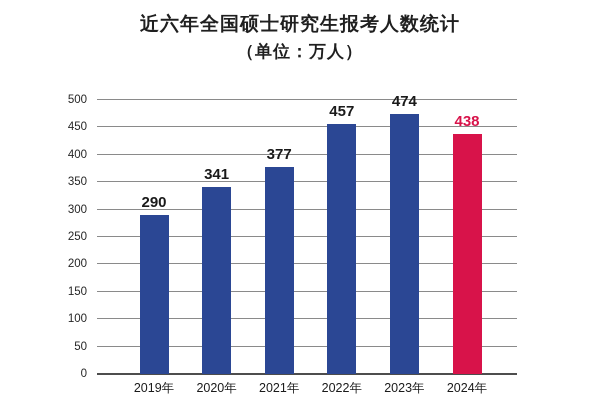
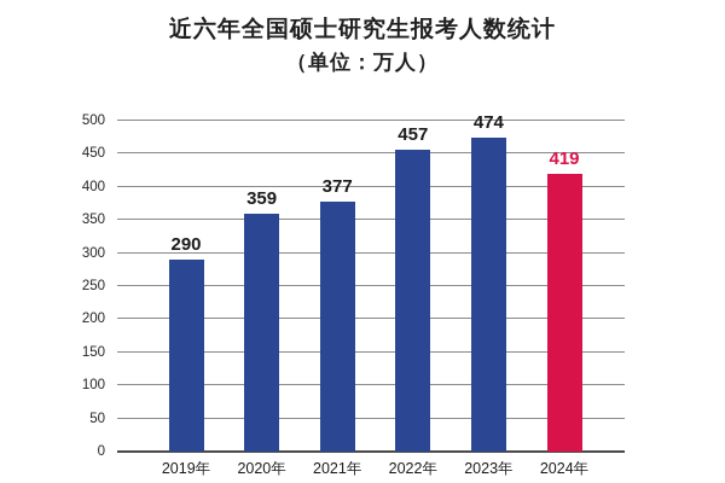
2020年: 341 -> 359
2024年: 438 -> 419
